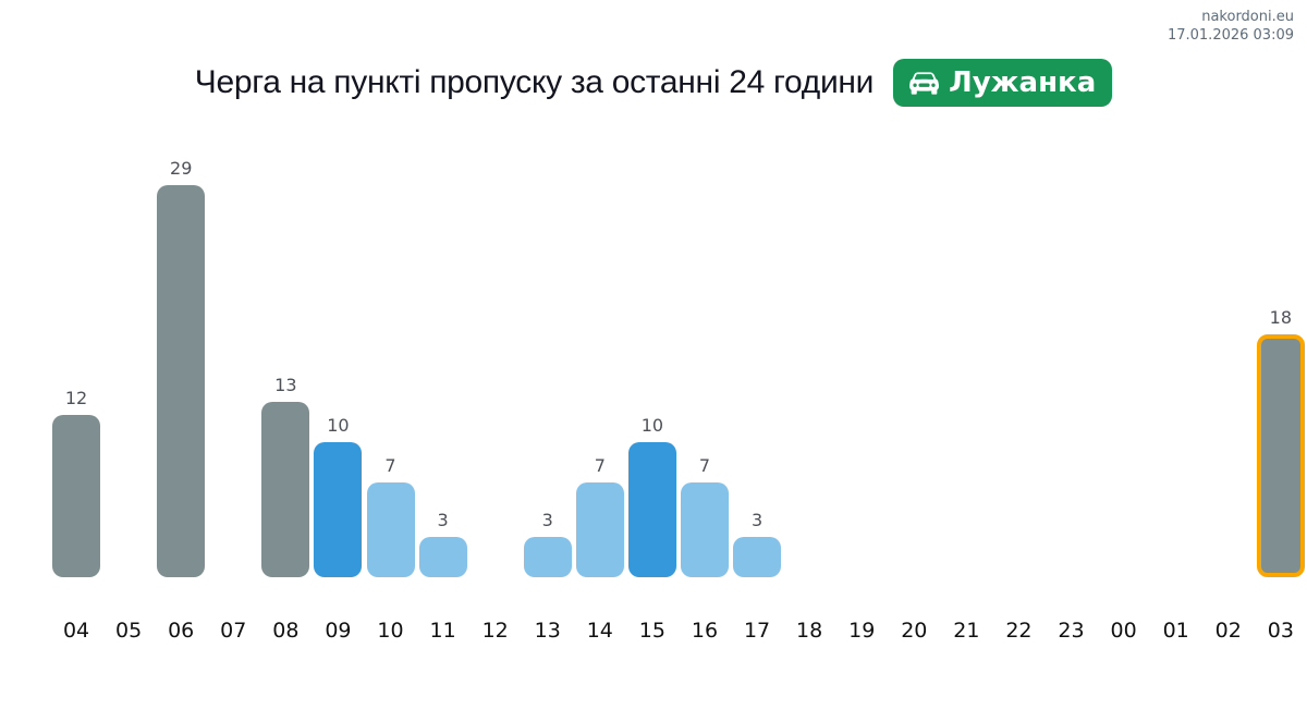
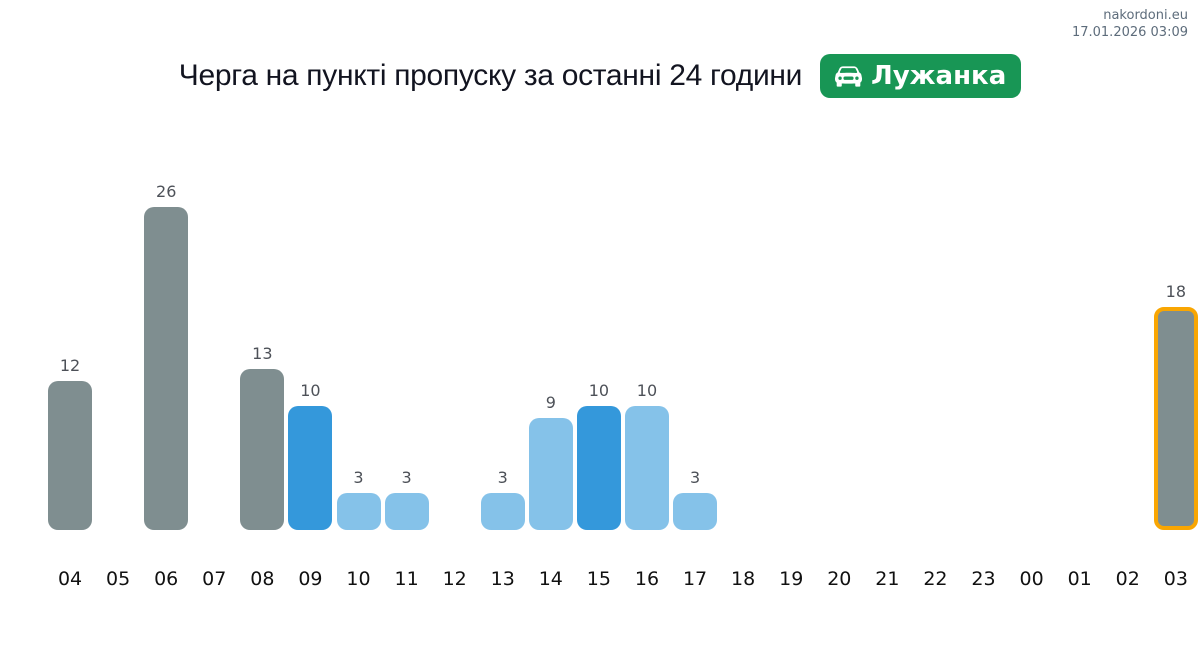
06: 29 -> 26
10: 7 -> 3
14: 7 -> 9
16: 7 -> 10
